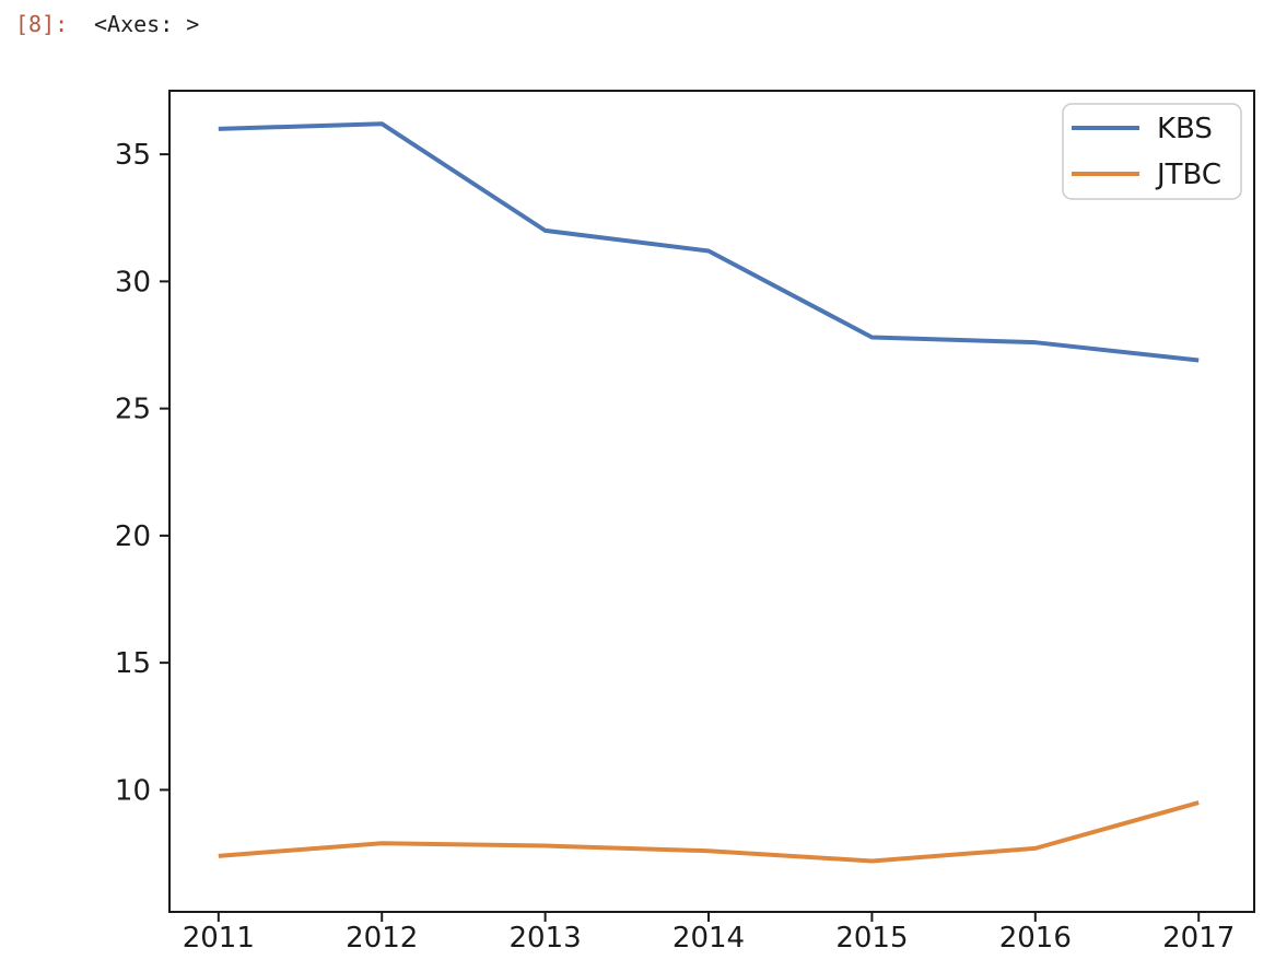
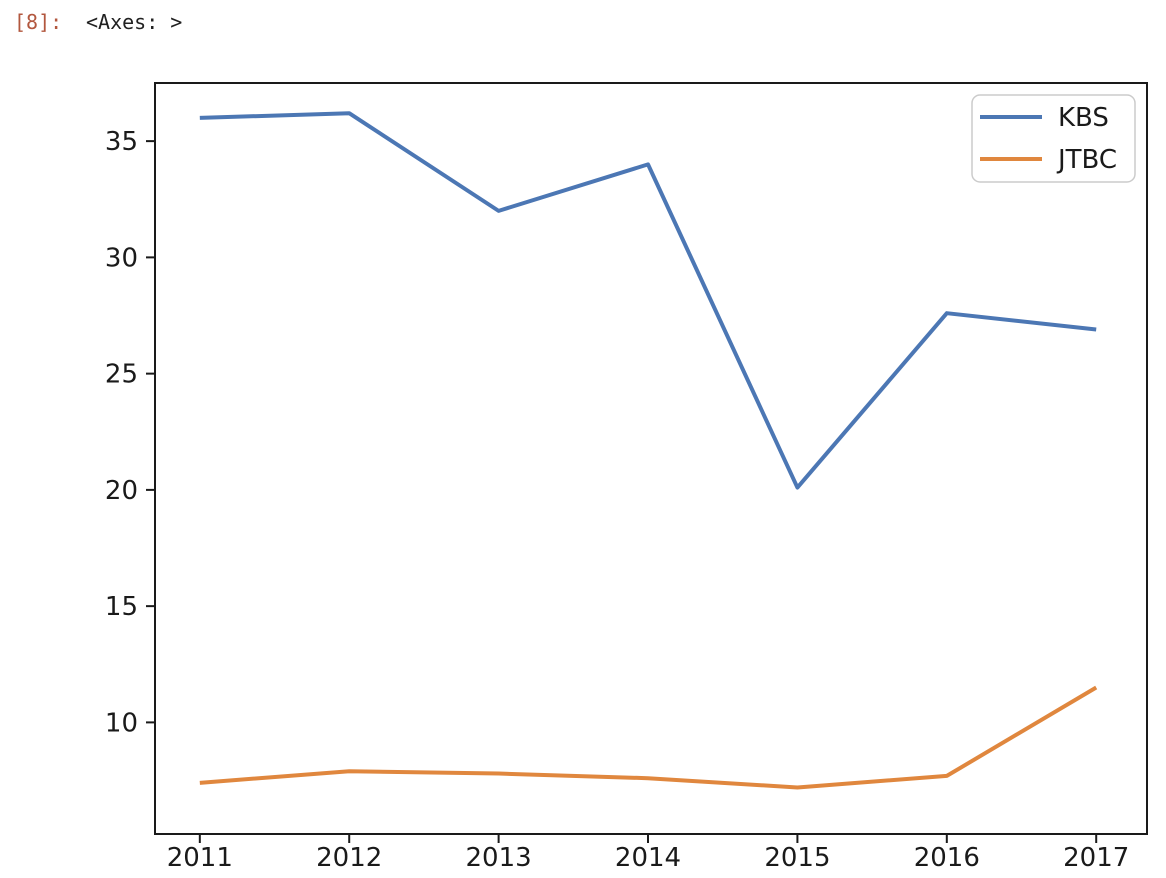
KBS/2014: 31.2 -> 34.0
KBS/2015: 27.8 -> 20.1
JTBC/2017: 9.5 -> 11.5
